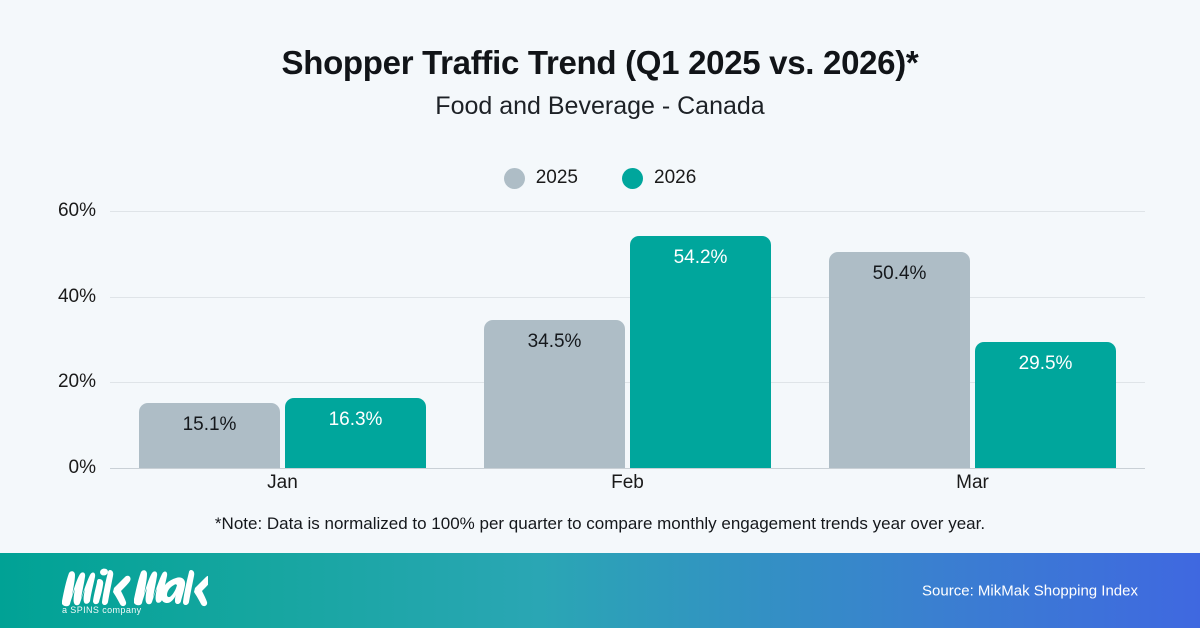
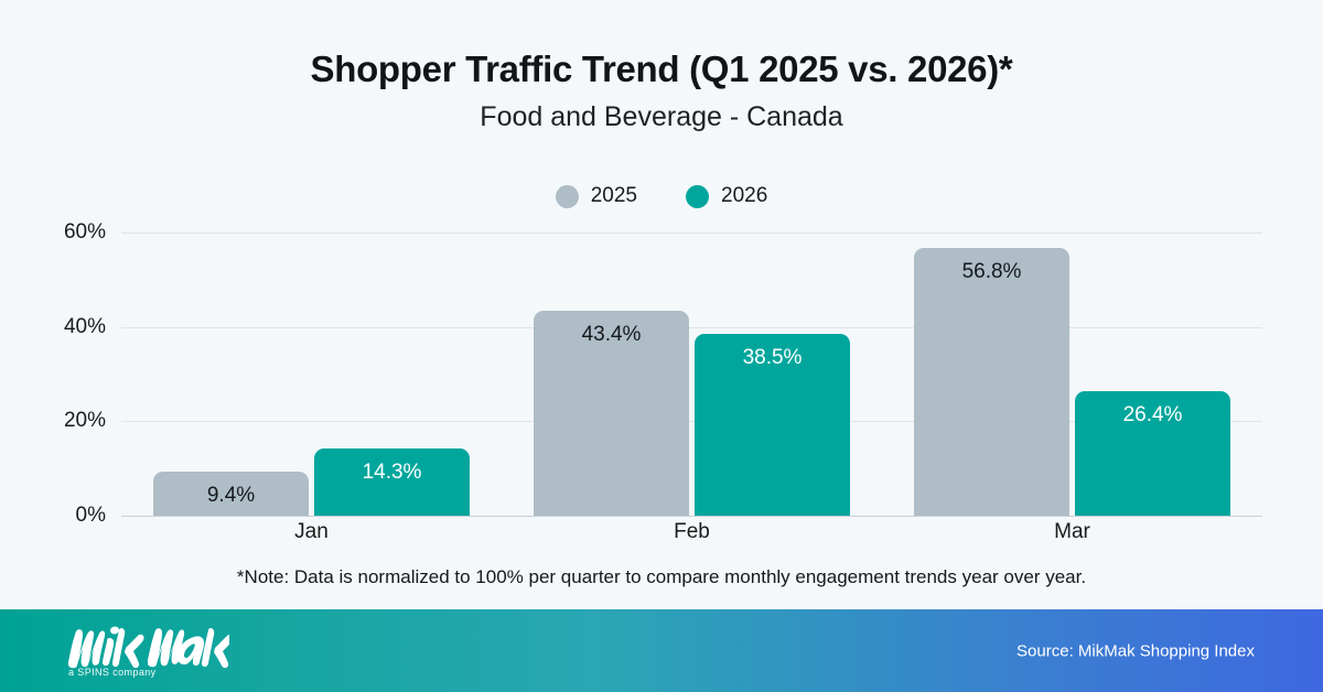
2025/Jan: 15.1% -> 9.4%
2026/Jan: 16.3% -> 14.3%
2025/Feb: 34.5% -> 43.4%
2026/Feb: 54.2% -> 38.5%
2025/Mar: 50.4% -> 56.8%
2026/Mar: 29.5% -> 26.4%
